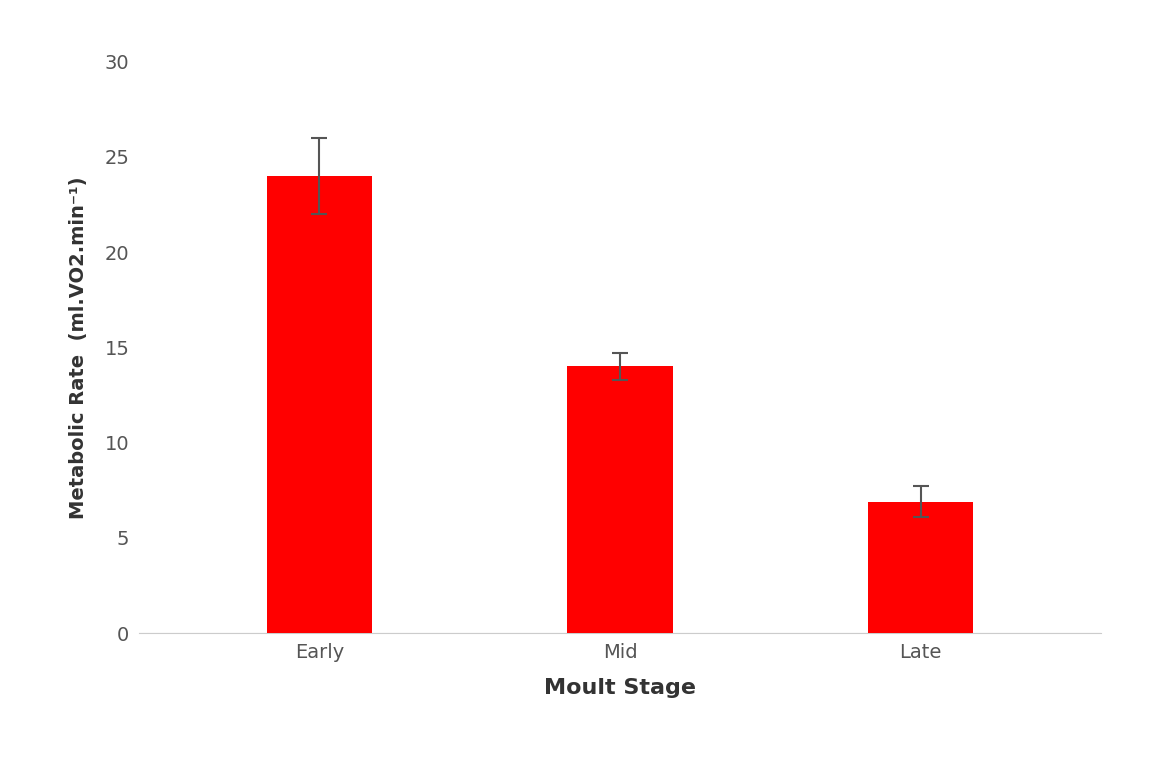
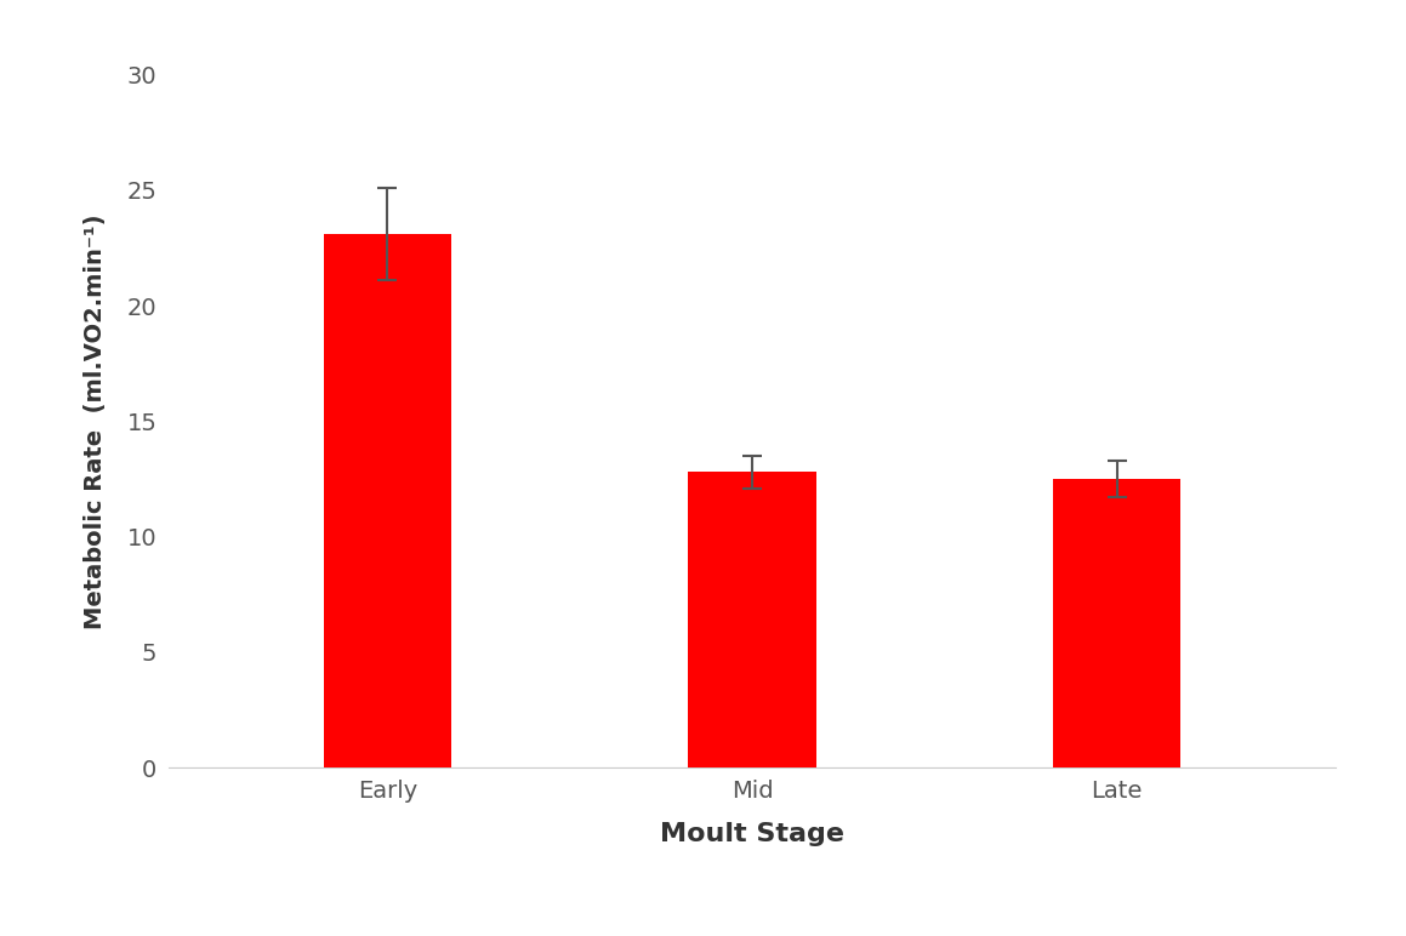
Early: 24.0 -> 23.1
Mid: 14.0 -> 12.8
Late: 6.9 -> 12.5
